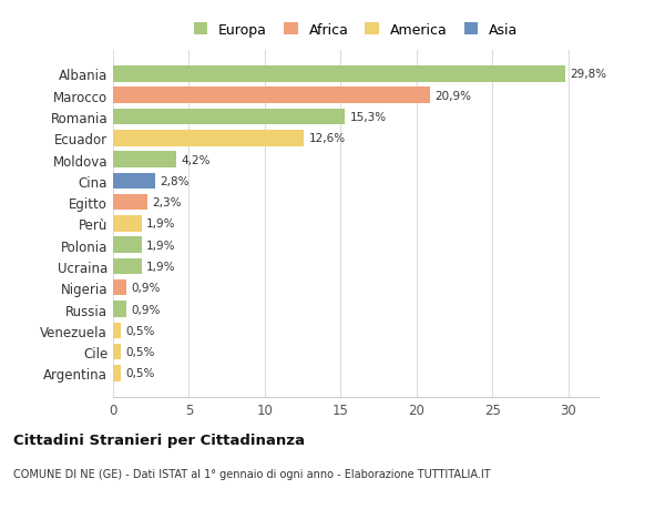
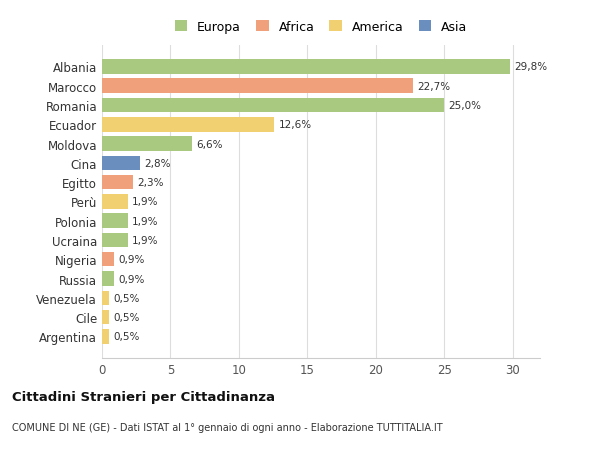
Marocco: 20,9% -> 22,7%
Romania: 15,3% -> 25,0%
Moldova: 4,2% -> 6,6%
